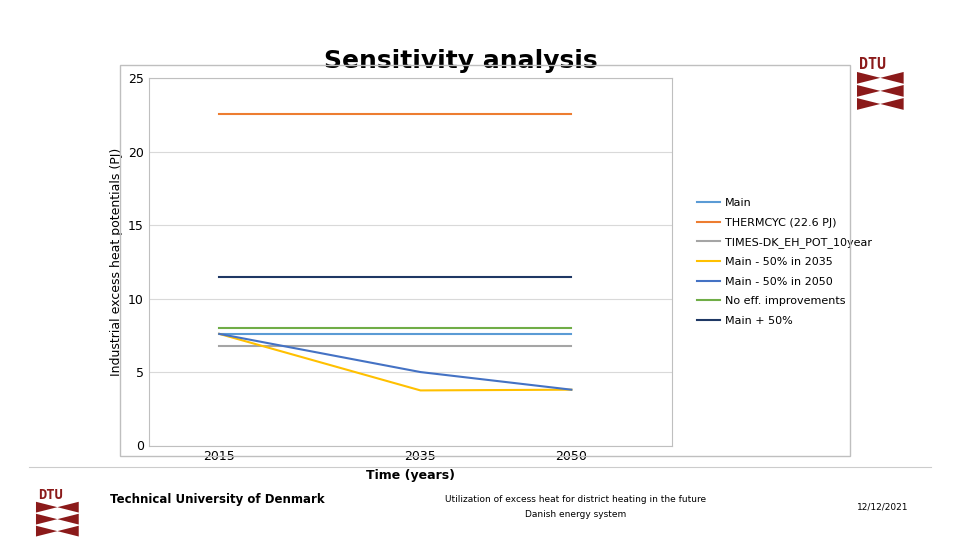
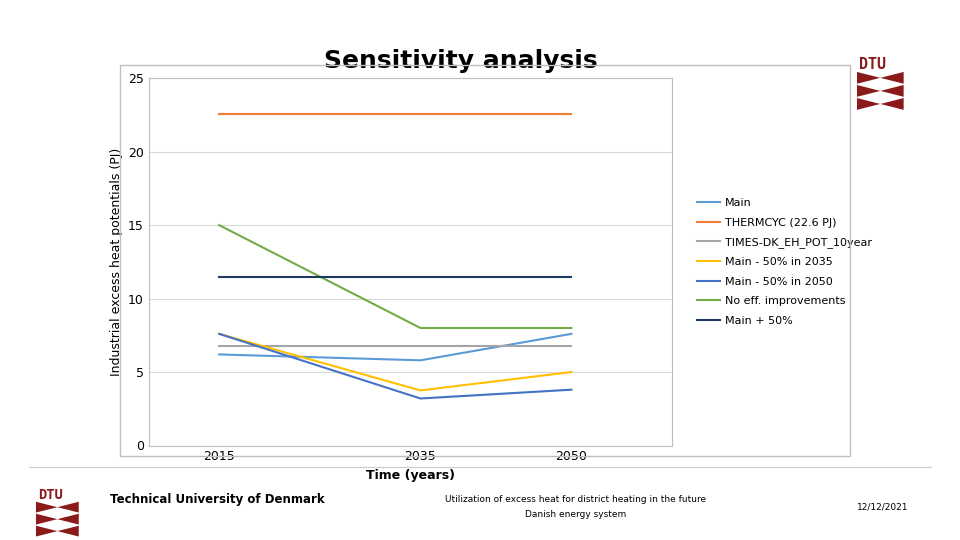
Main/2015: 7.6 -> 6.2
No eff. improvements/2015: 8 -> 15
Main/2035: 7.6 -> 5.8
Main - 50% in 2050/2035: 5.0 -> 3.2
Main - 50% in 2035/2050: 3.8 -> 5.0
